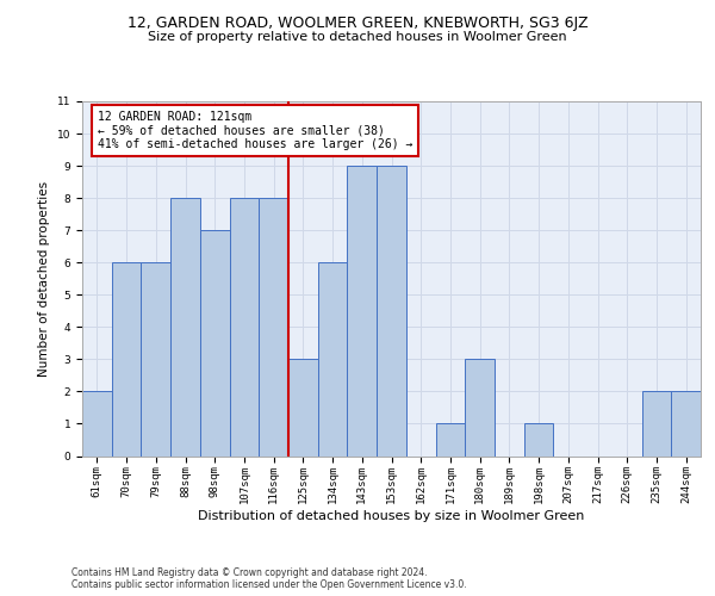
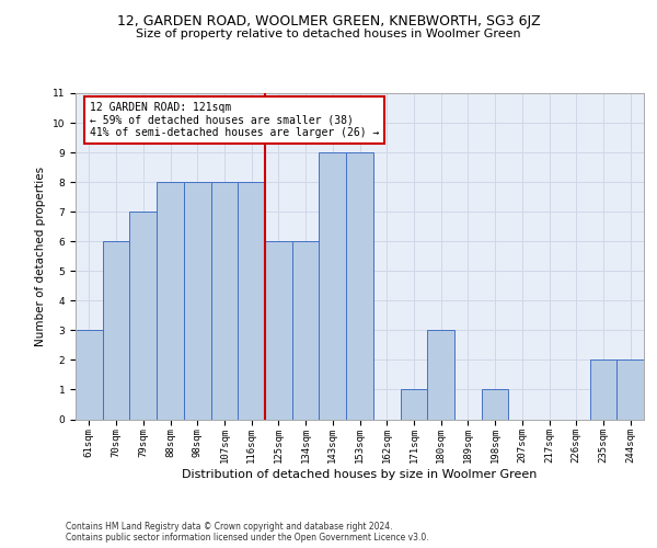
61sqm: 2 -> 3
79sqm: 6 -> 7
98sqm: 7 -> 8
125sqm: 3 -> 6
